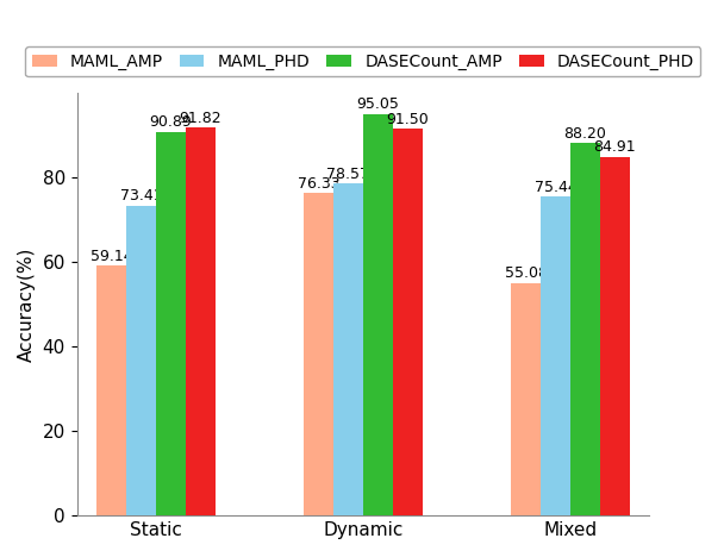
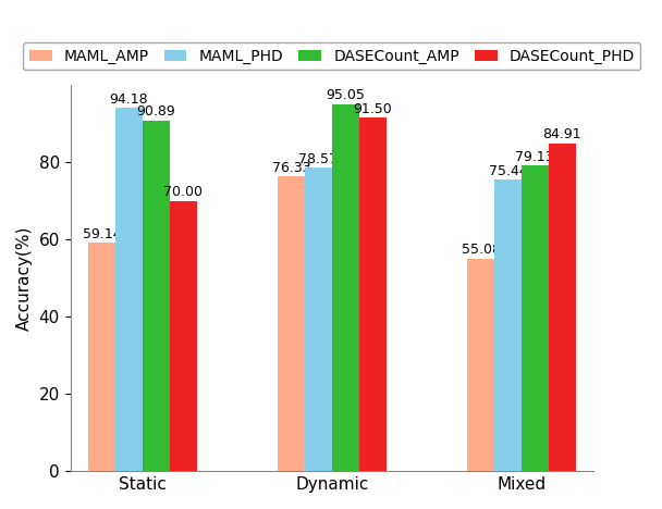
MAML_PHD/Static: 73.41 -> 94.18
DASECount_PHD/Static: 91.8 -> 70.0
DASECount_AMP/Mixed: 88.20 -> 79.13
